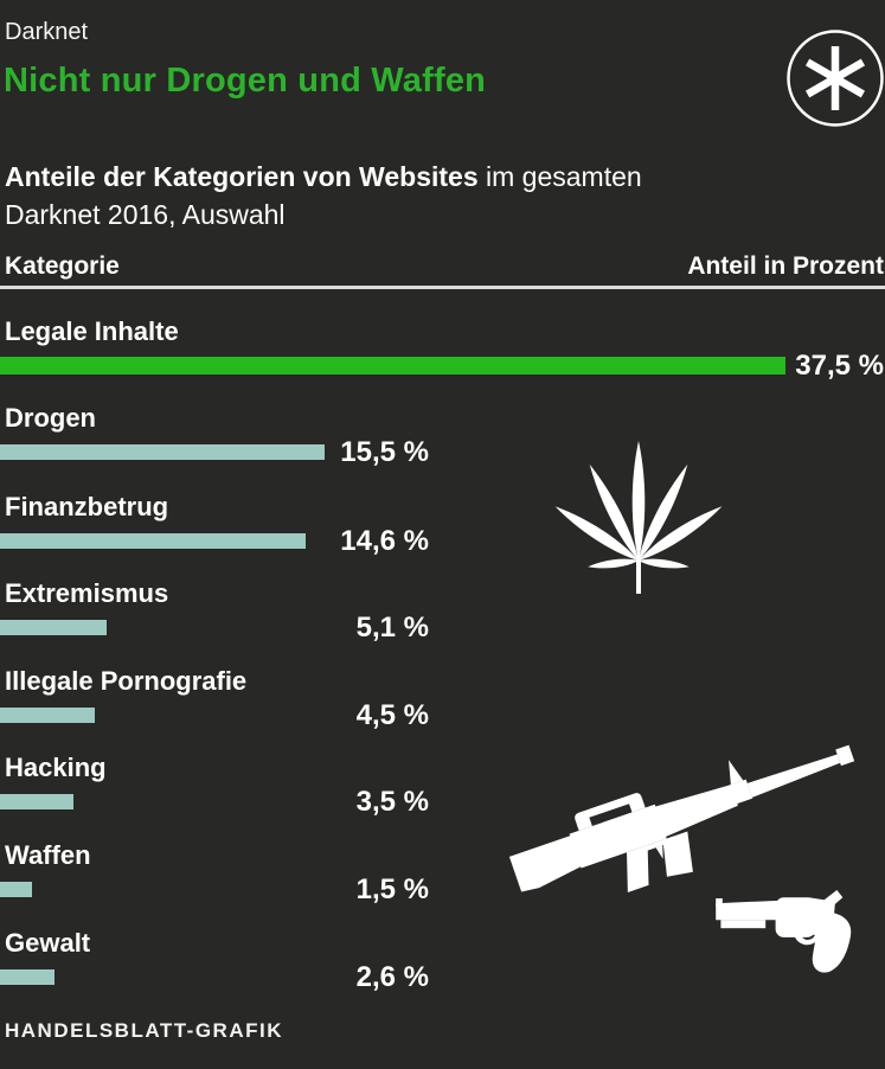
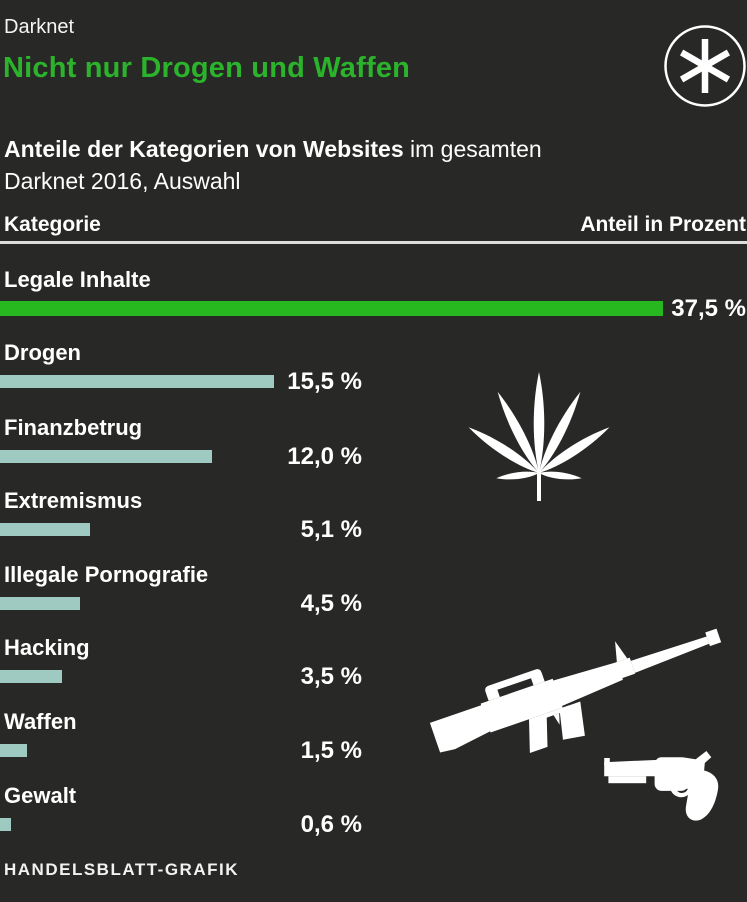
Finanzbetrug: 14,6 -> 12,0
Gewalt: 2,6 -> 0,6
